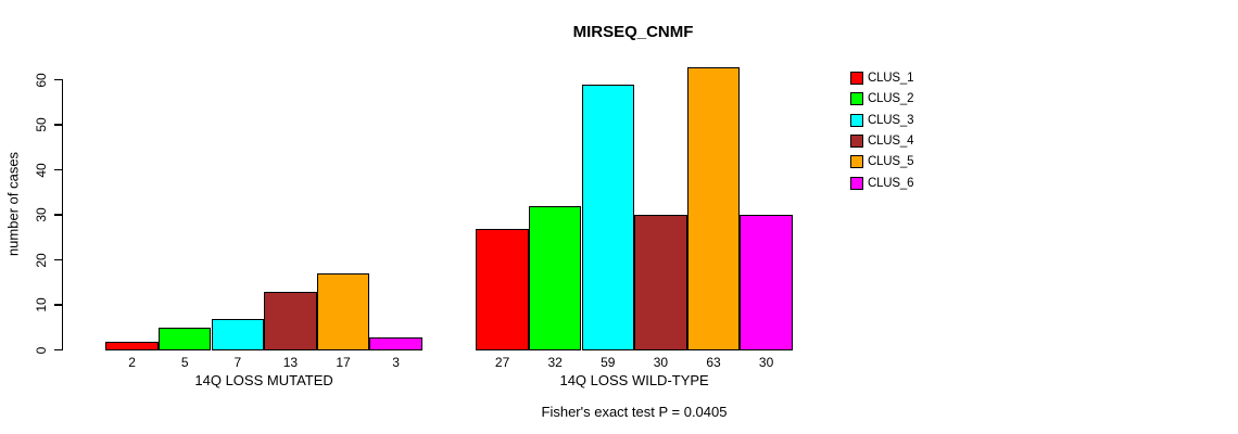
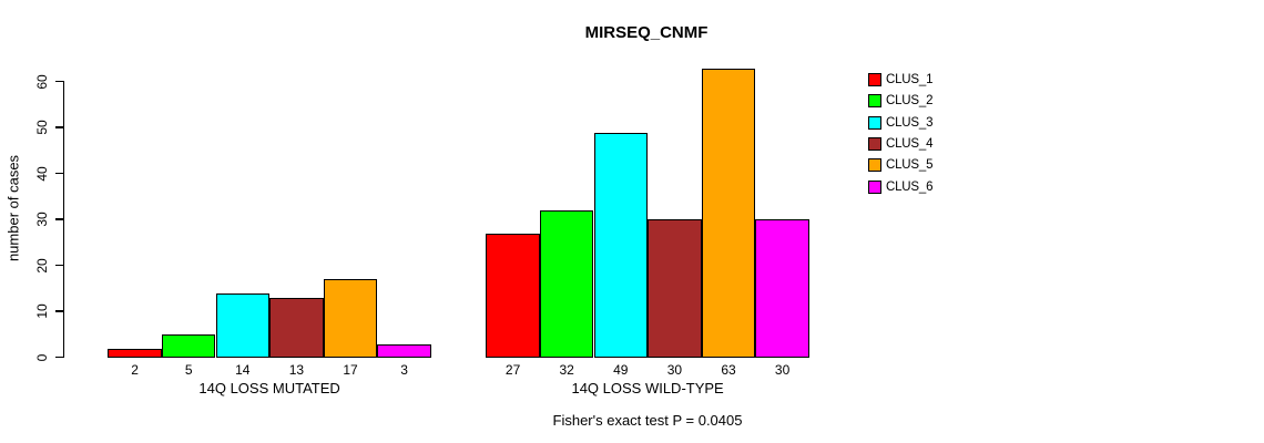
CLUS_3/14Q LOSS MUTATED: 7 -> 14
CLUS_3/14Q LOSS WILD-TYPE: 59 -> 49
